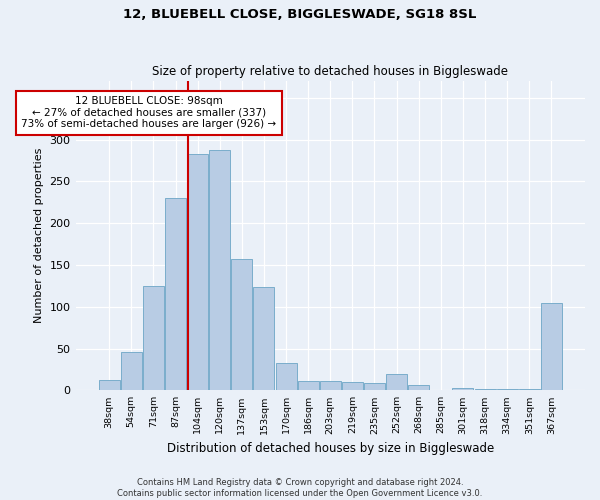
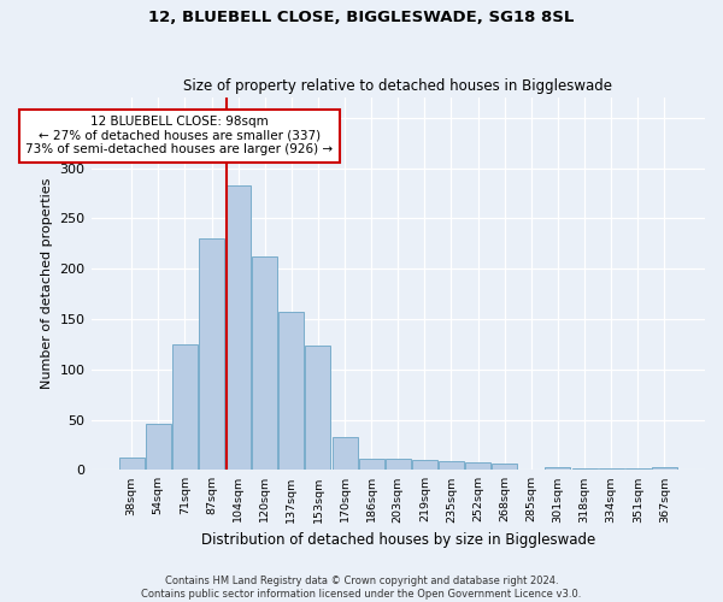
120sqm: 288 -> 212
252sqm: 20 -> 8
367sqm: 104 -> 3
